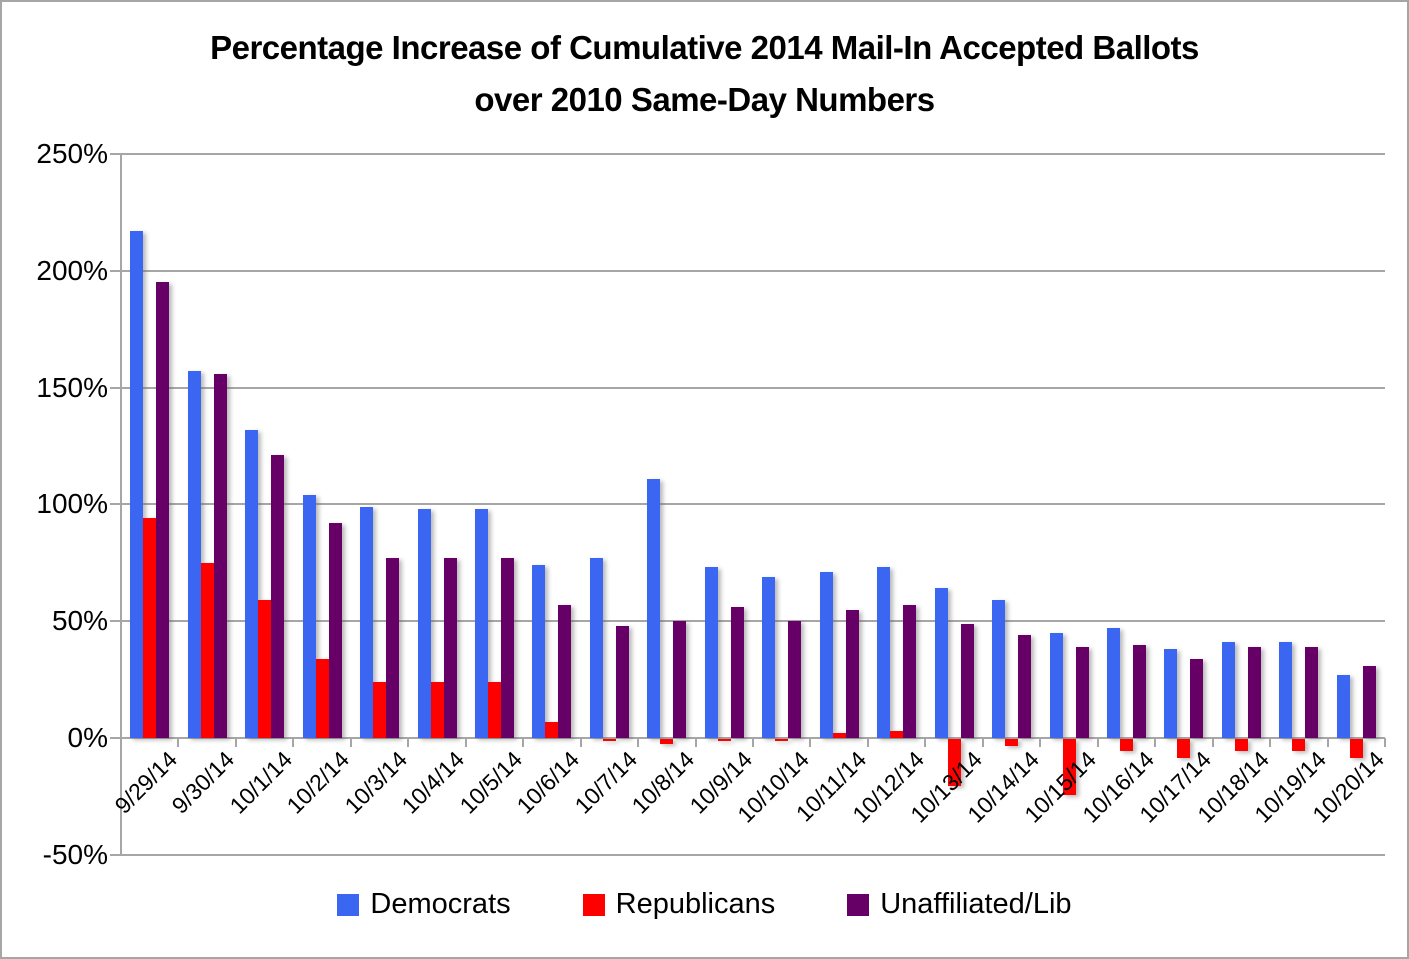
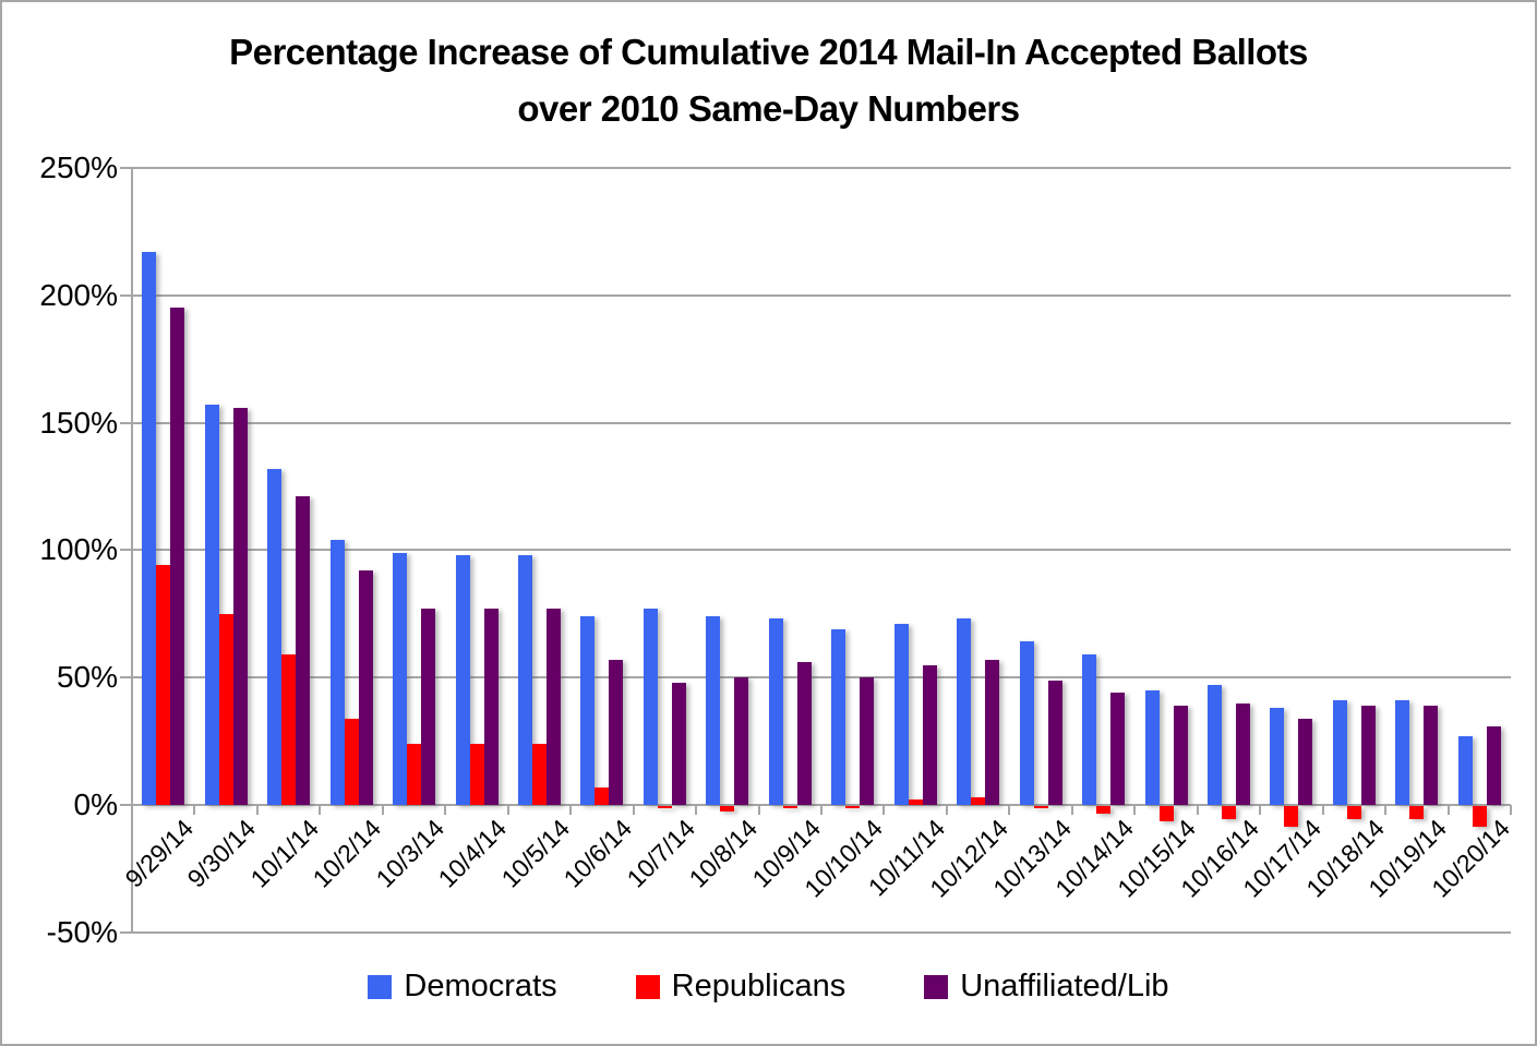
Democrats/10/8/14: 111% -> 74%
Republicans/10/13/14: -20% -> -1%
Republicans/10/15/14: -24% -> -6%
